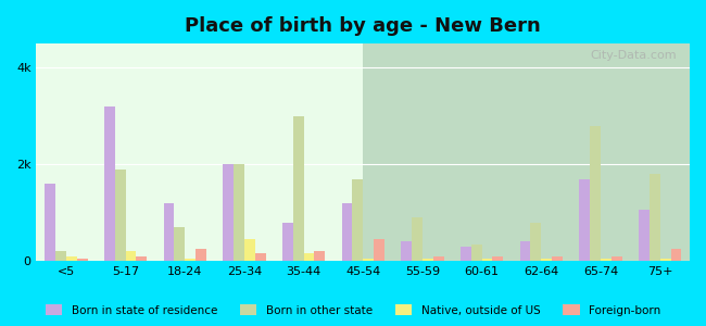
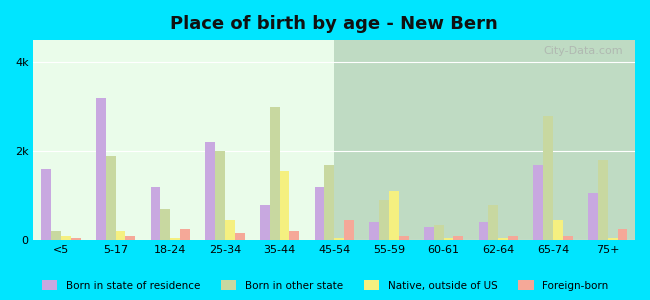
Born in state of residence/25-34: 2.00k -> 2.20k
Native, outside of US/35-44: 0.15k -> 1.55k
Native, outside of US/55-59: 0.05k -> 1.10k
Native, outside of US/65-74: 0.05k -> 0.45k
